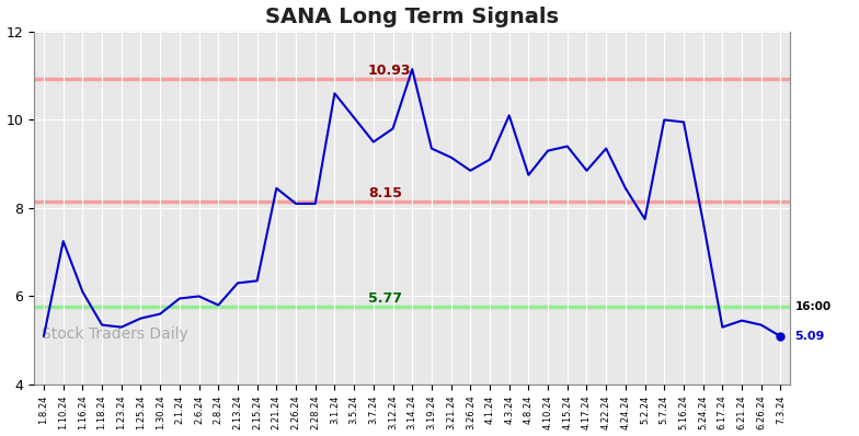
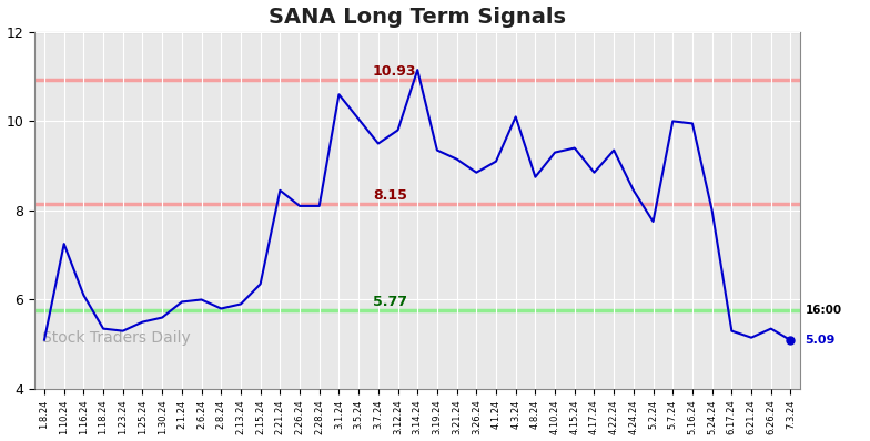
2.13.24: 6.30 -> 5.90
5.24.24: 7.70 -> 8.00
6.21.24: 5.45 -> 5.15
